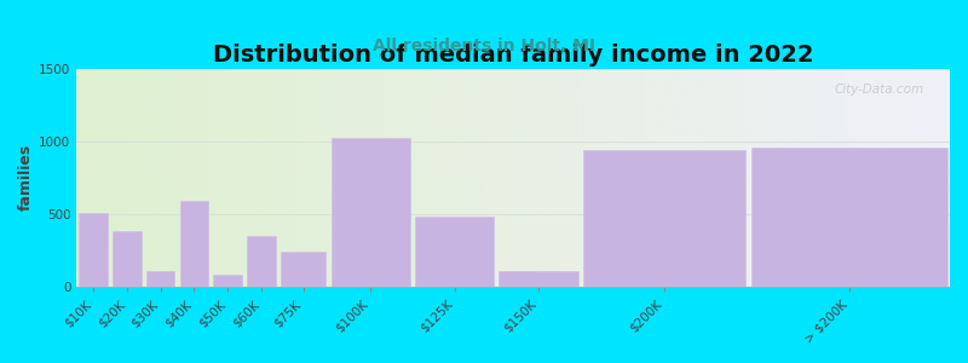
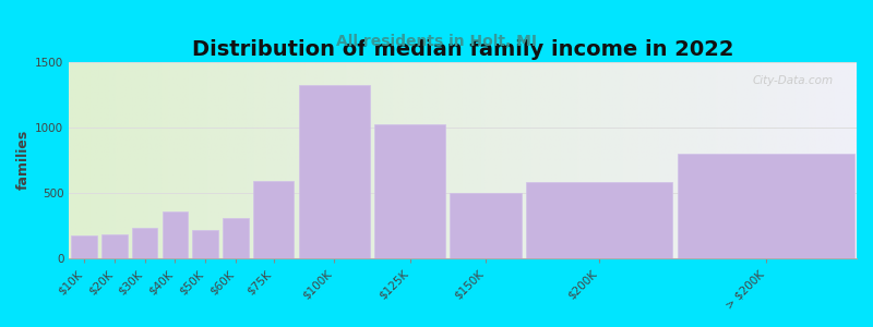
$10K: 510 -> 180
$20K: 380 -> 180
$30K: 110 -> 230
$40K: 590 -> 360
$50K: 80 -> 220
$60K: 350 -> 300
$75K: 240 -> 590
$100K: 1020 -> 1320
$125K: 480 -> 1020
$150K: 110 -> 500
$200K: 940 -> 580
> $200K: 960 -> 800
